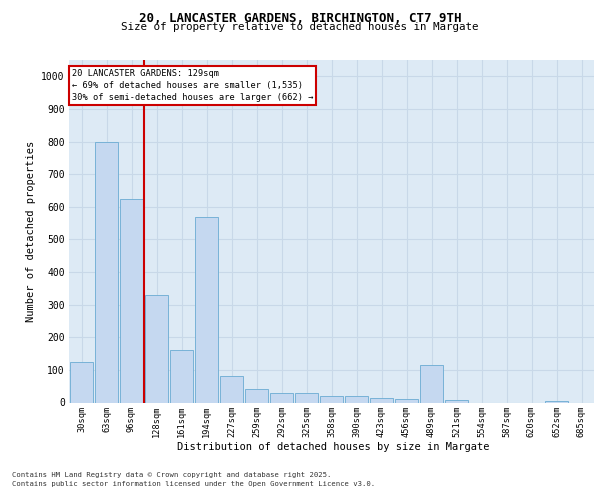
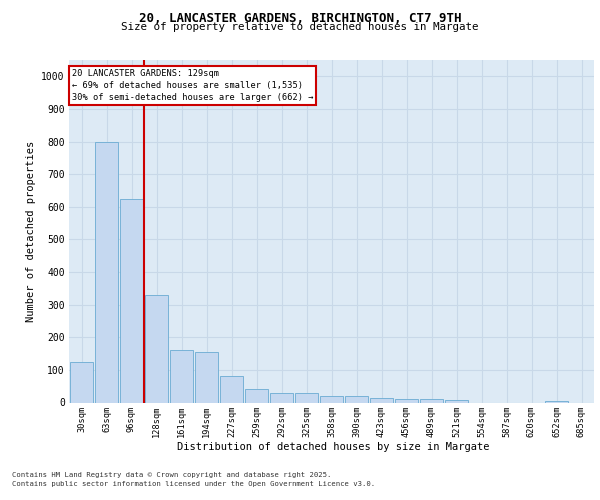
194sqm: 570 -> 155
489sqm: 115 -> 12
